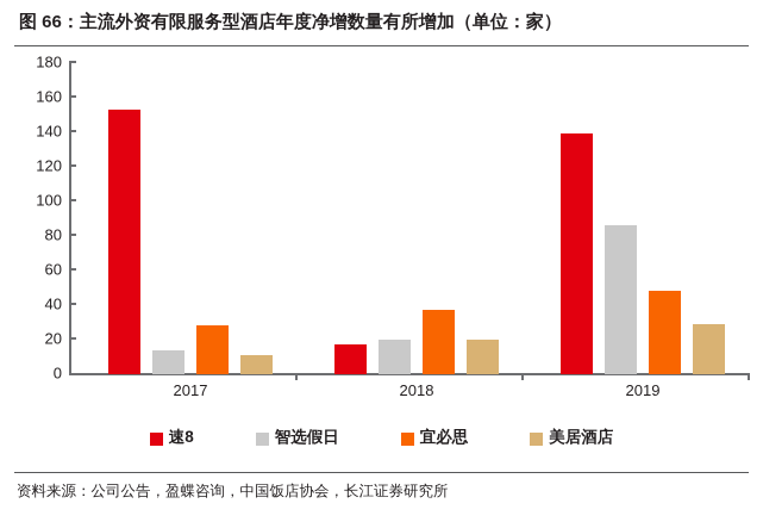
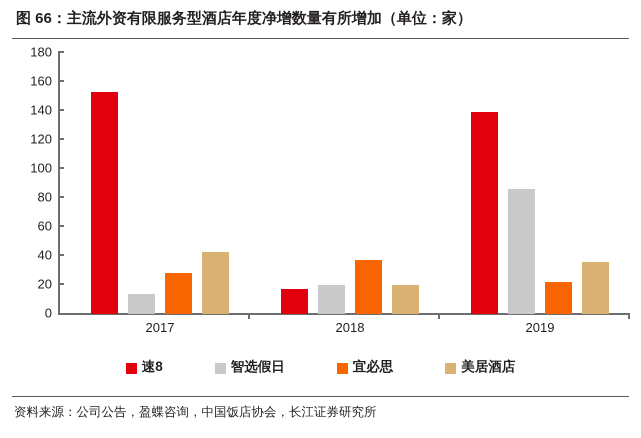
美居酒店/2017: 11 -> 43
宜必思/2019: 48 -> 22
美居酒店/2019: 29 -> 36
